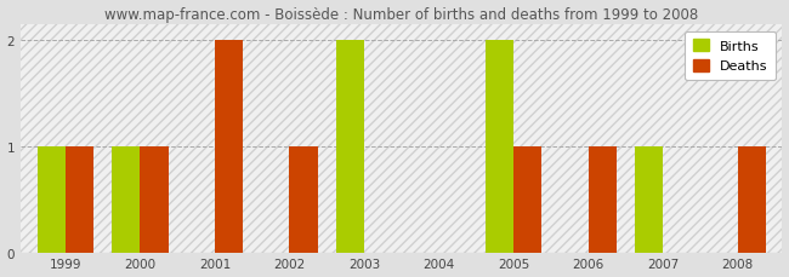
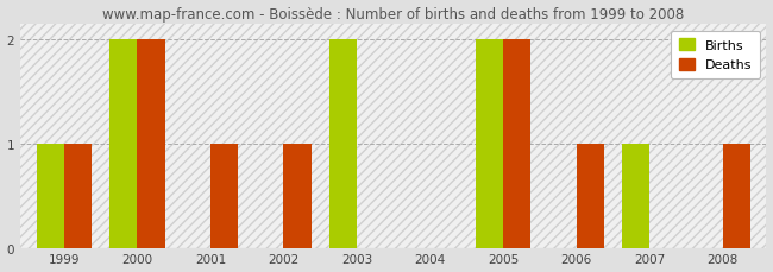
Births/2000: 1 -> 2
Deaths/2000: 1 -> 2
Deaths/2001: 2 -> 1
Deaths/2005: 1 -> 2
